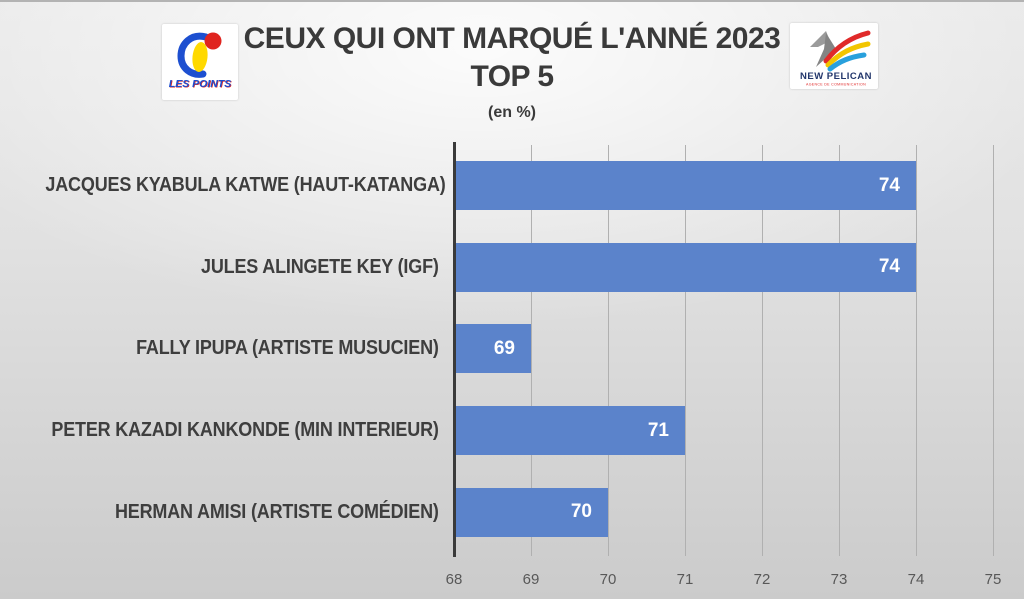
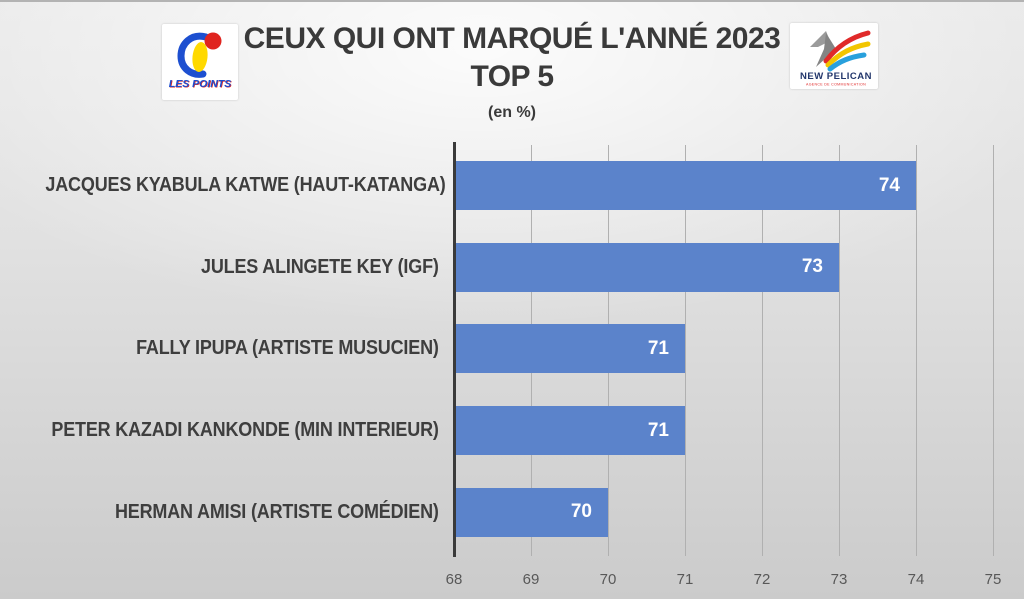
JULES ALINGETE KEY (IGF): 74 -> 73
FALLY IPUPA (ARTISTE MUSUCIEN): 69 -> 71
